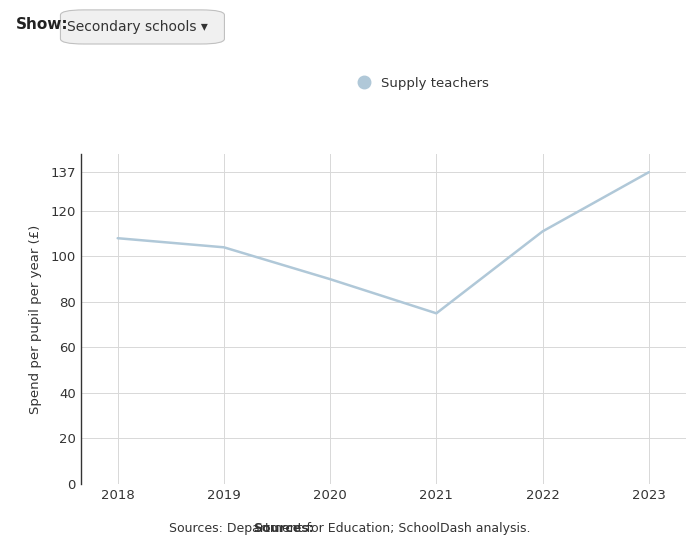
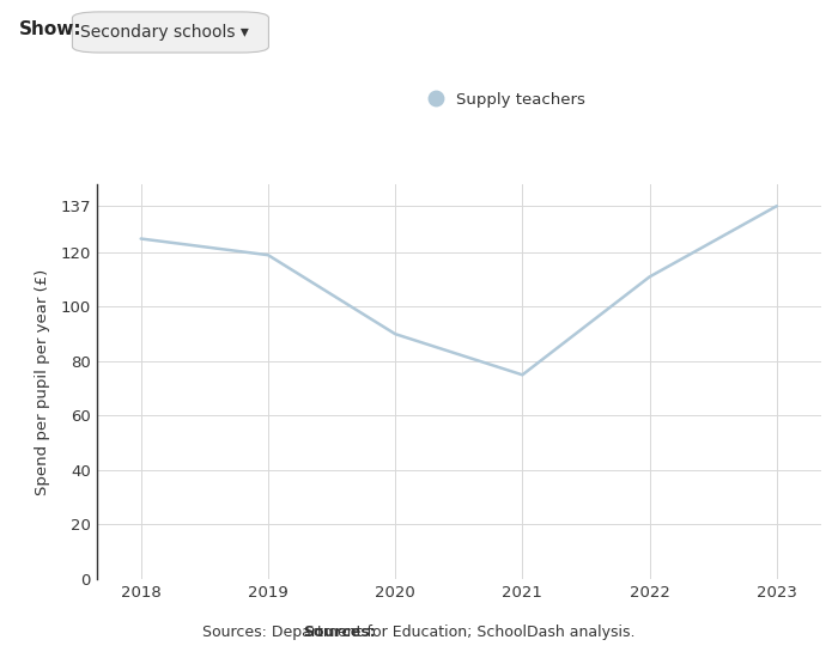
2018: 108 -> 125
2019: 104 -> 119
